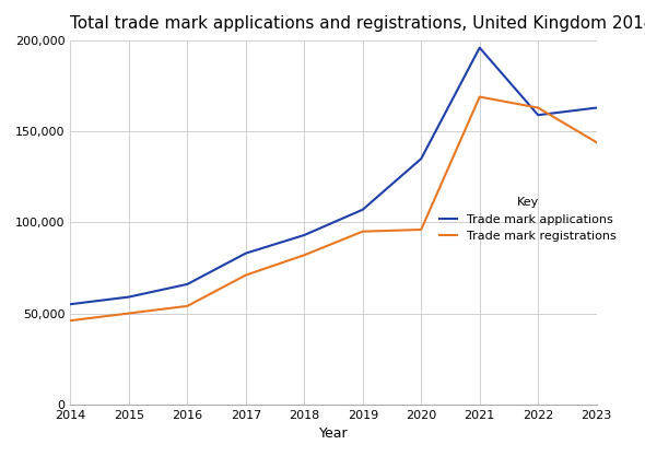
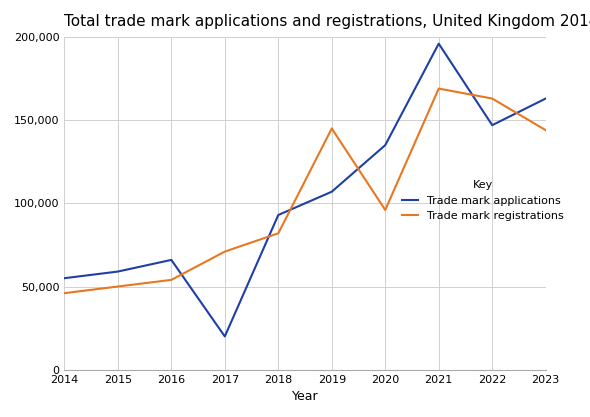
Trade mark applications/2017: 83,000 -> 20,000
Trade mark registrations/2019: 95,000 -> 145,000
Trade mark applications/2022: 159,000 -> 147,000
